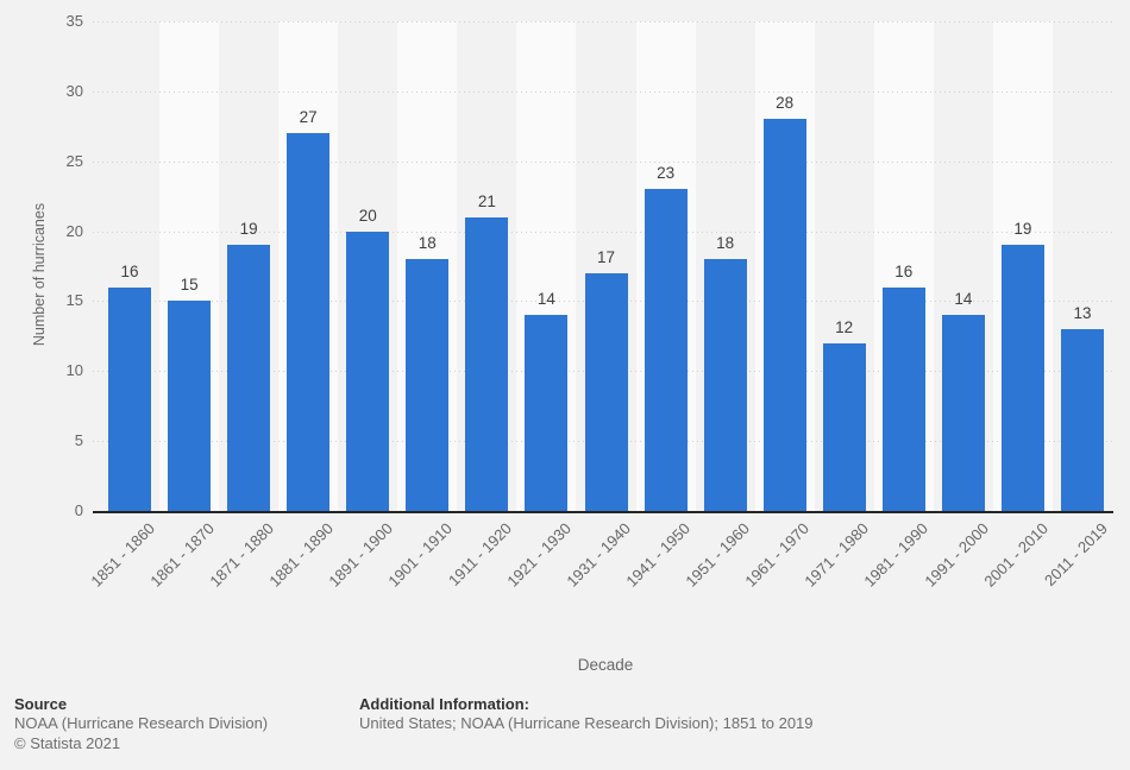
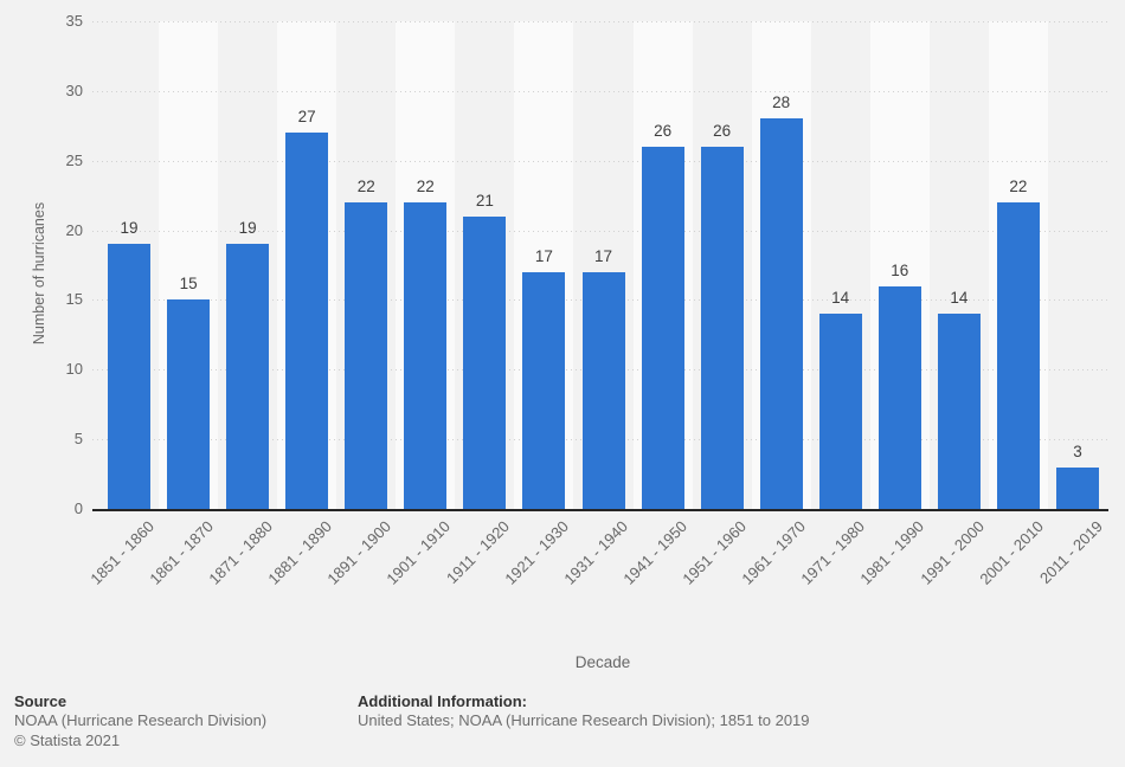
1851 - 1860: 16 -> 19
1891 - 1900: 20 -> 22
1901 - 1910: 18 -> 22
1921 - 1930: 14 -> 17
1941 - 1950: 23 -> 26
1951 - 1960: 18 -> 26
1971 - 1980: 12 -> 14
2001 - 2010: 19 -> 22
2011 - 2019: 13 -> 3
